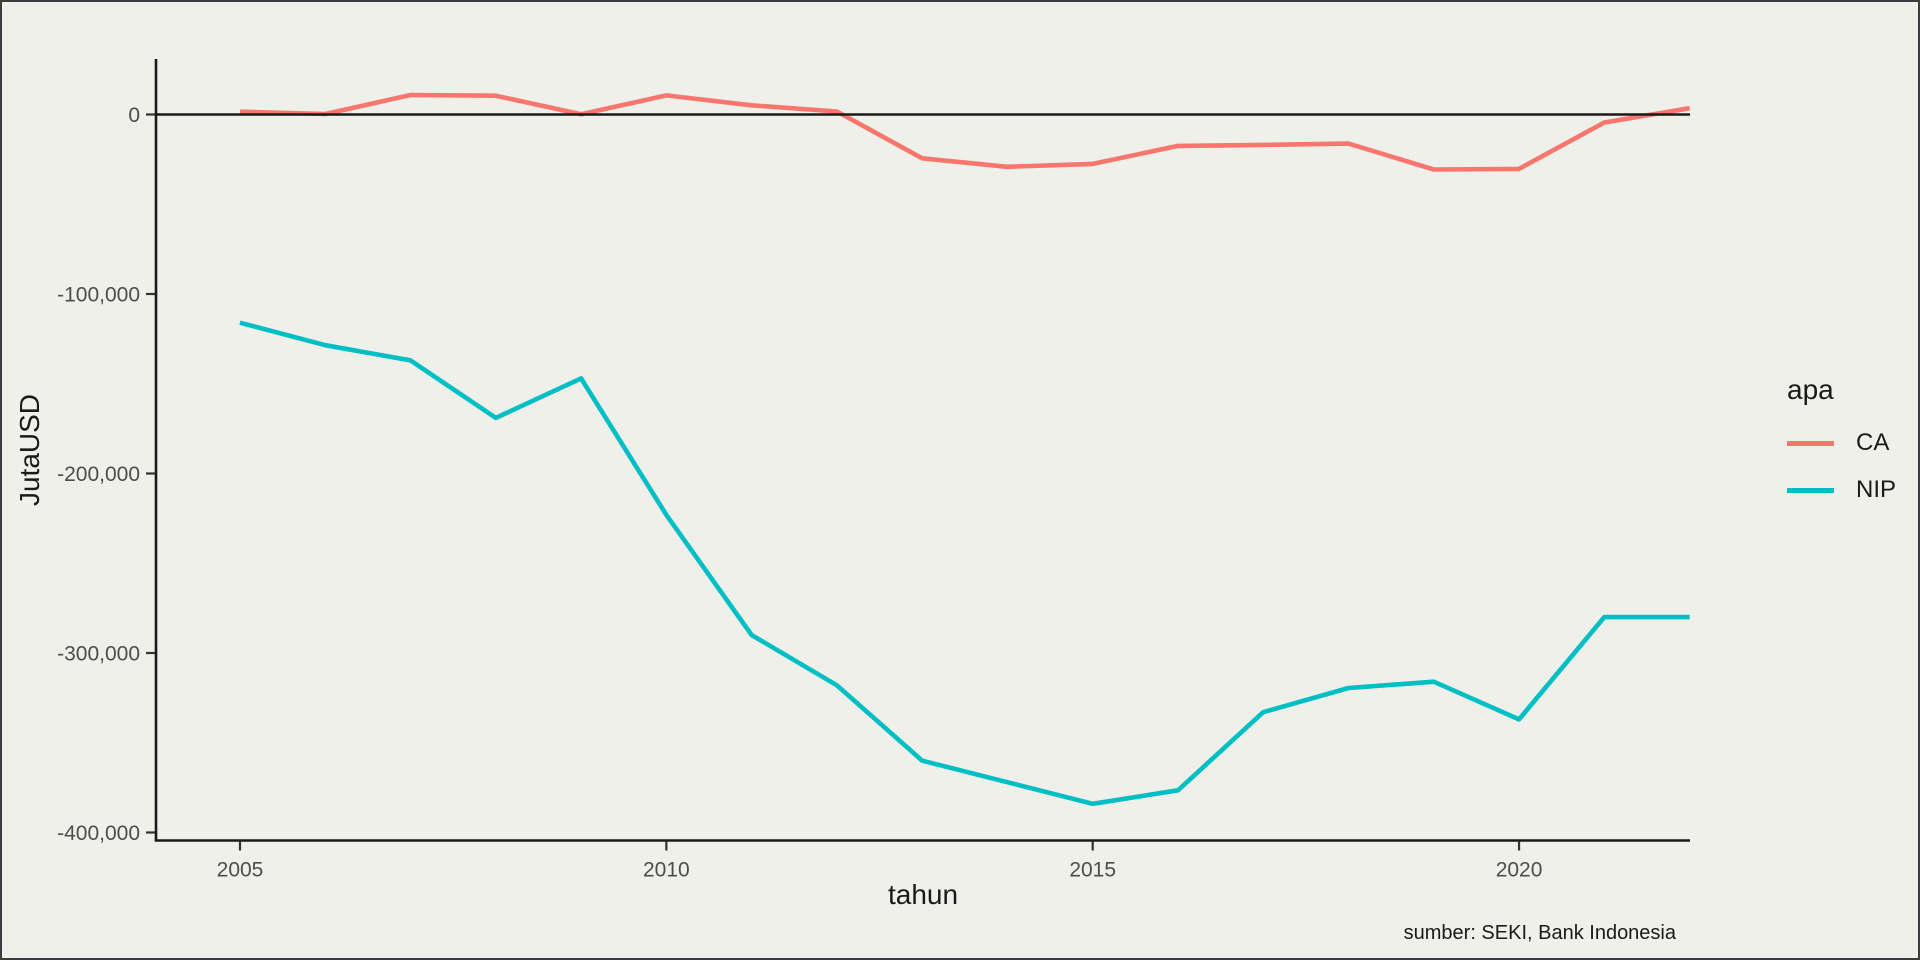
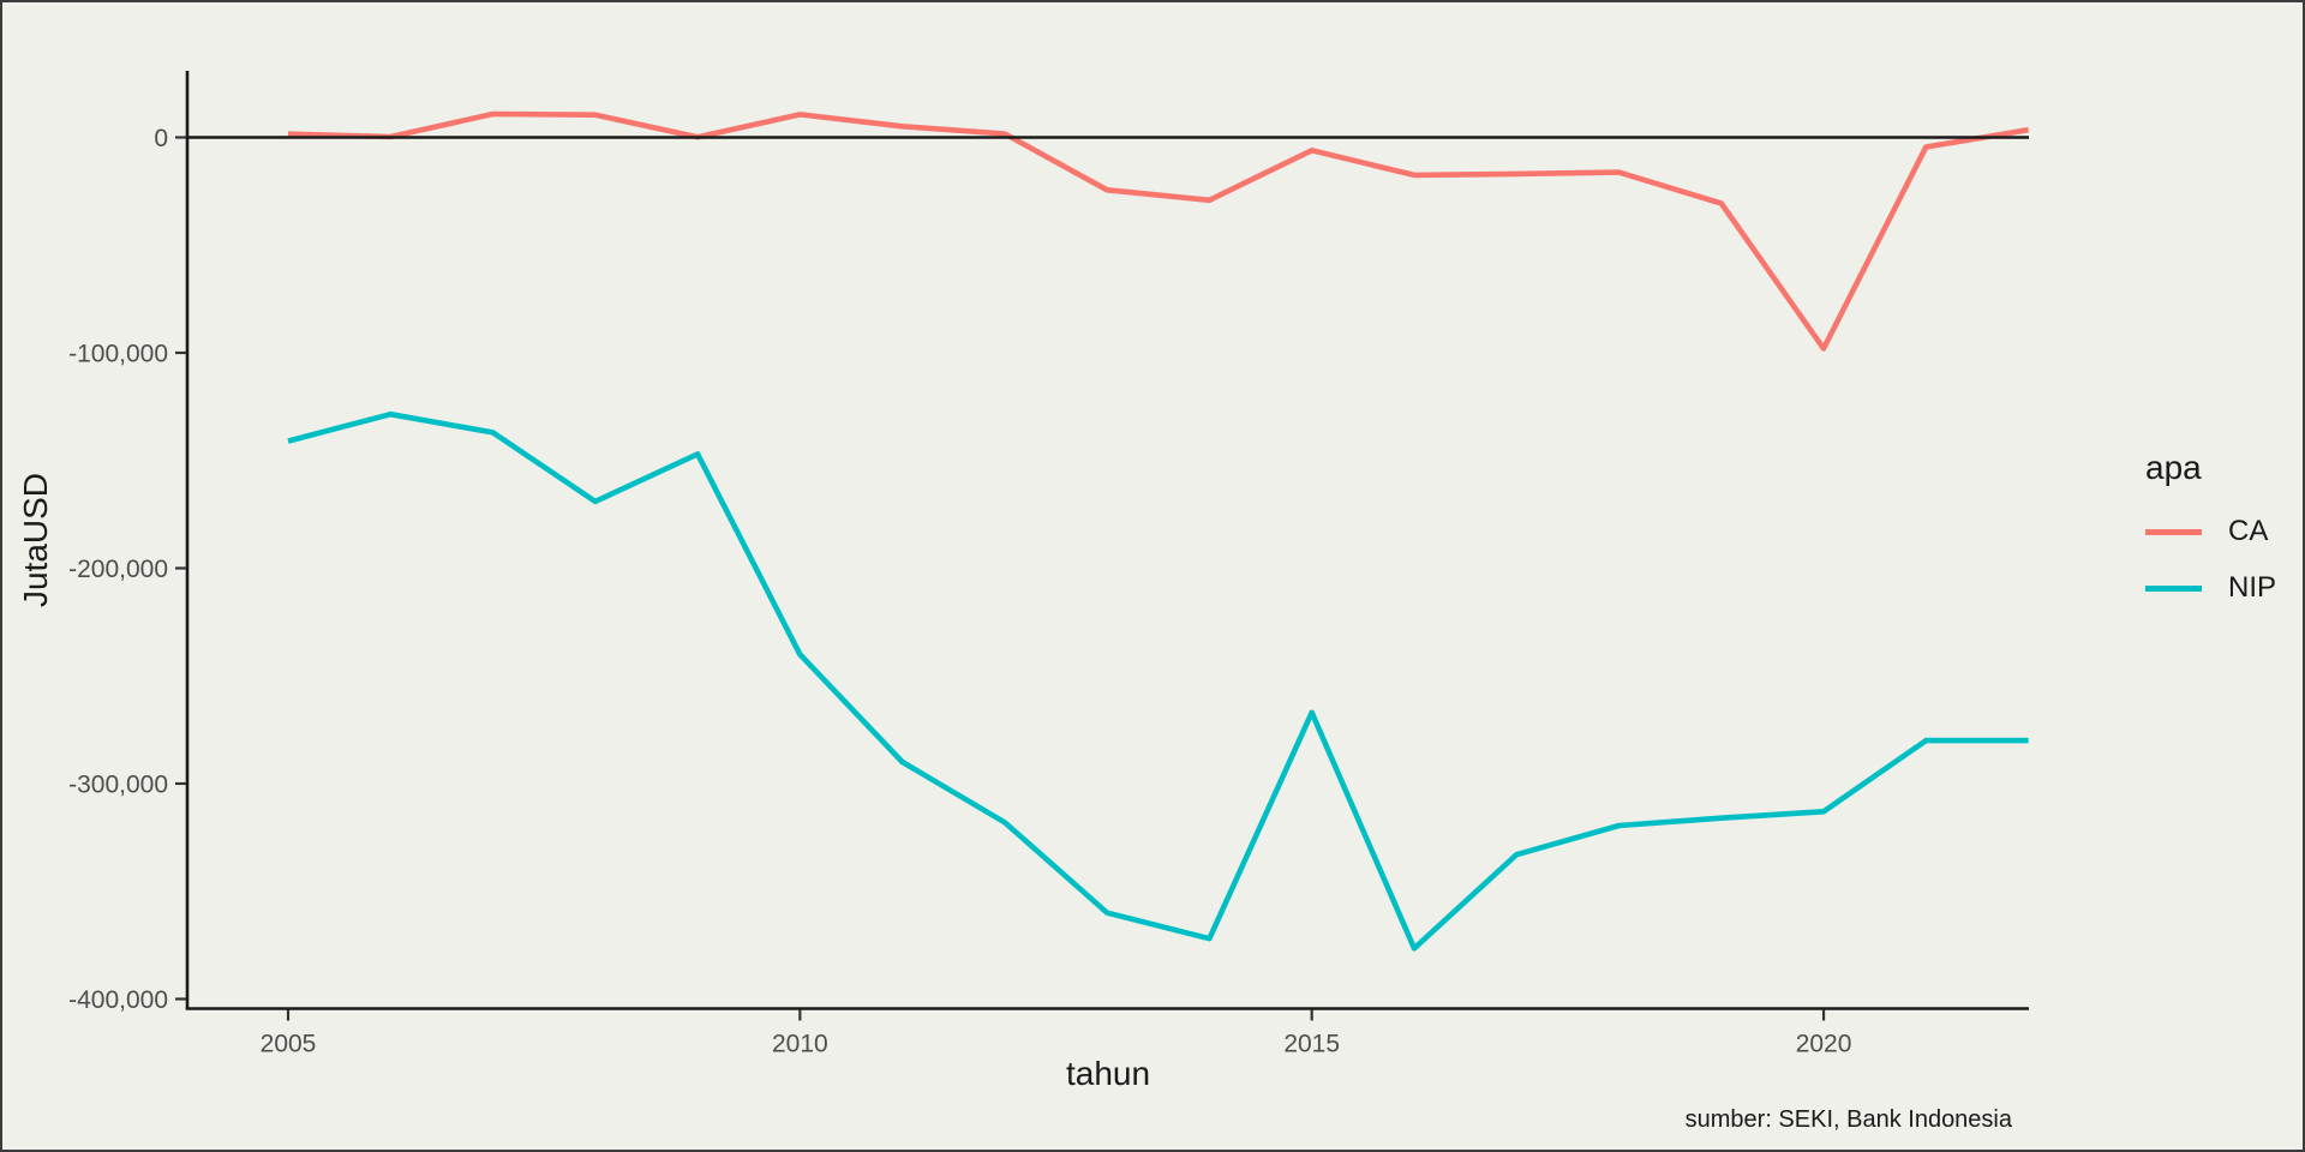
NIP/2005: -116000 -> -141000
NIP/2010: -223000 -> -240000
CA/2015: -28000 -> -6000
NIP/2015: -384000 -> -267000
CA/2020: -30000 -> -98000
NIP/2020: -337000 -> -313000
